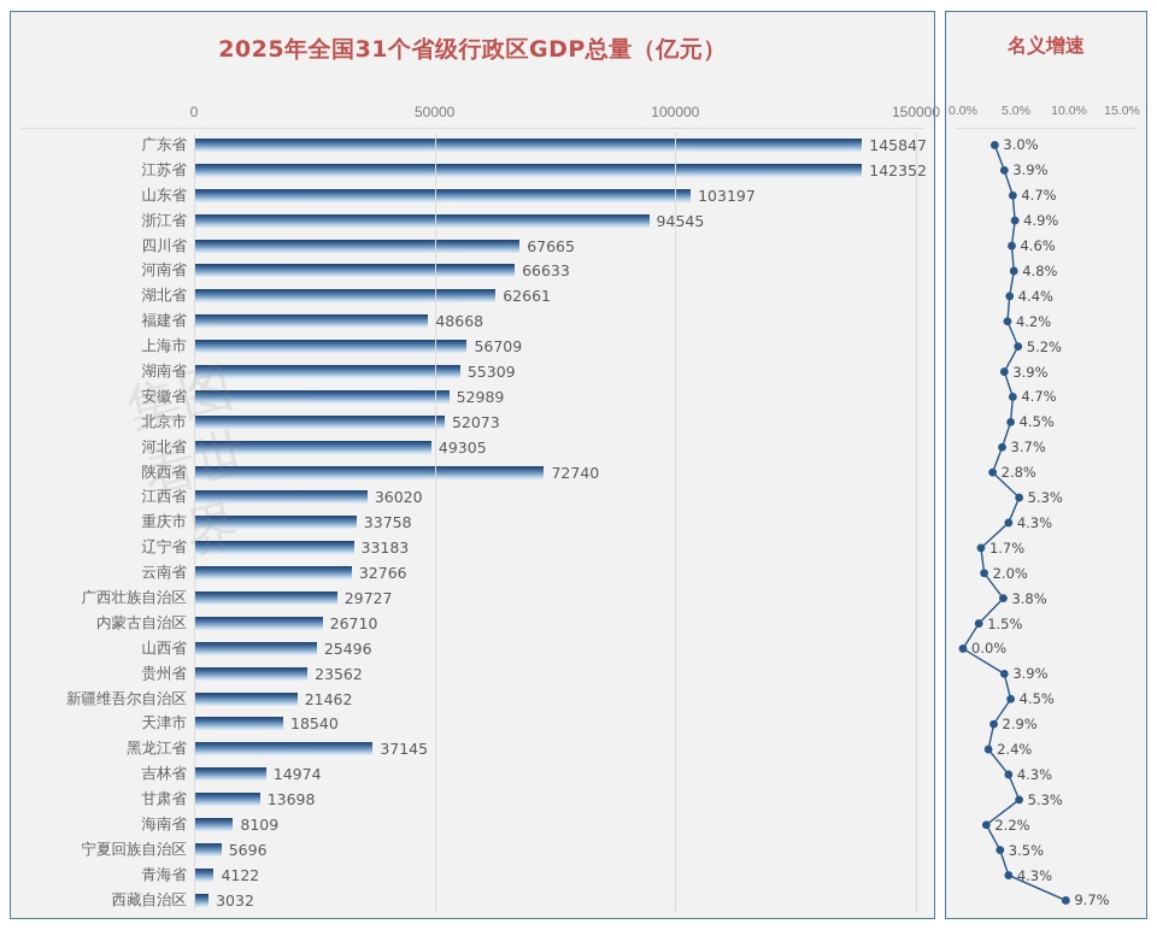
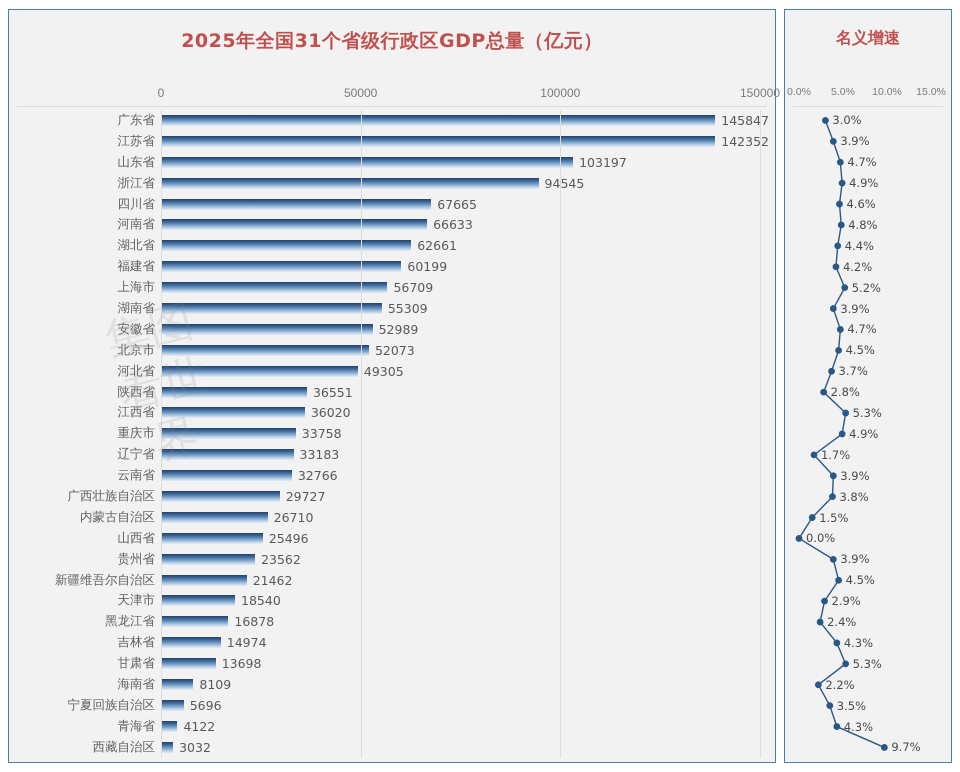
2025年全国31个省级行政区GDP总量（亿元）/福建省: 48668 -> 60199
2025年全国31个省级行政区GDP总量（亿元）/陕西省: 72740 -> 36551
2025年全国31个省级行政区GDP总量（亿元）/黑龙江省: 37145 -> 16878
名义增速/重庆市: 4.3% -> 4.9%
名义增速/云南省: 2.0% -> 3.9%
